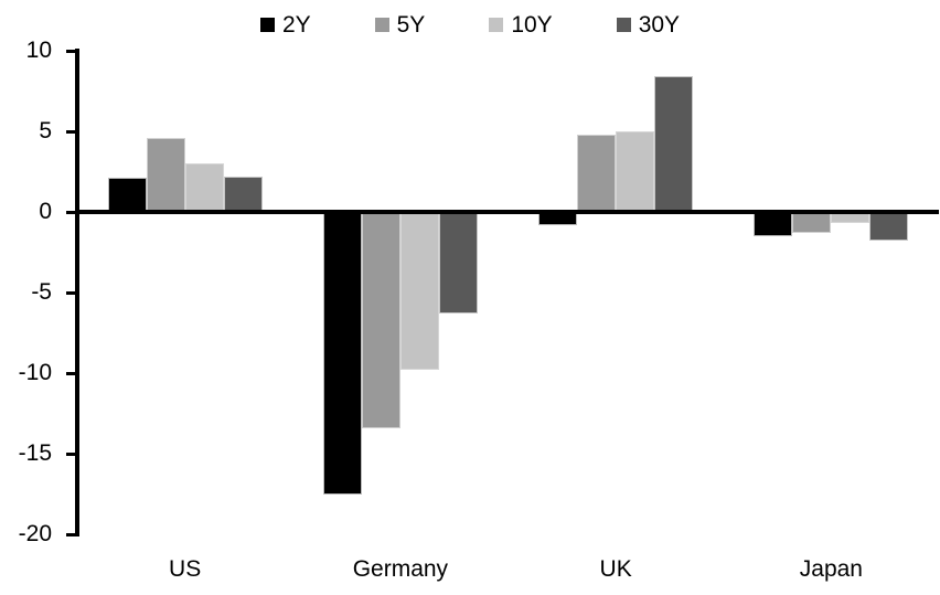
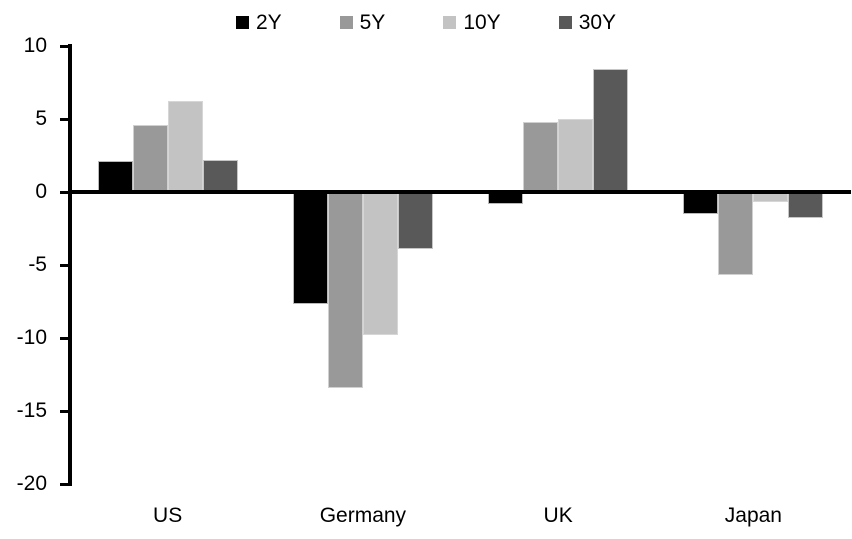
10Y/US: 3.0 -> 6.2
2Y/Germany: -17.5 -> -7.7
30Y/Germany: -6.3 -> -3.9
5Y/Japan: -1.3 -> -5.7
